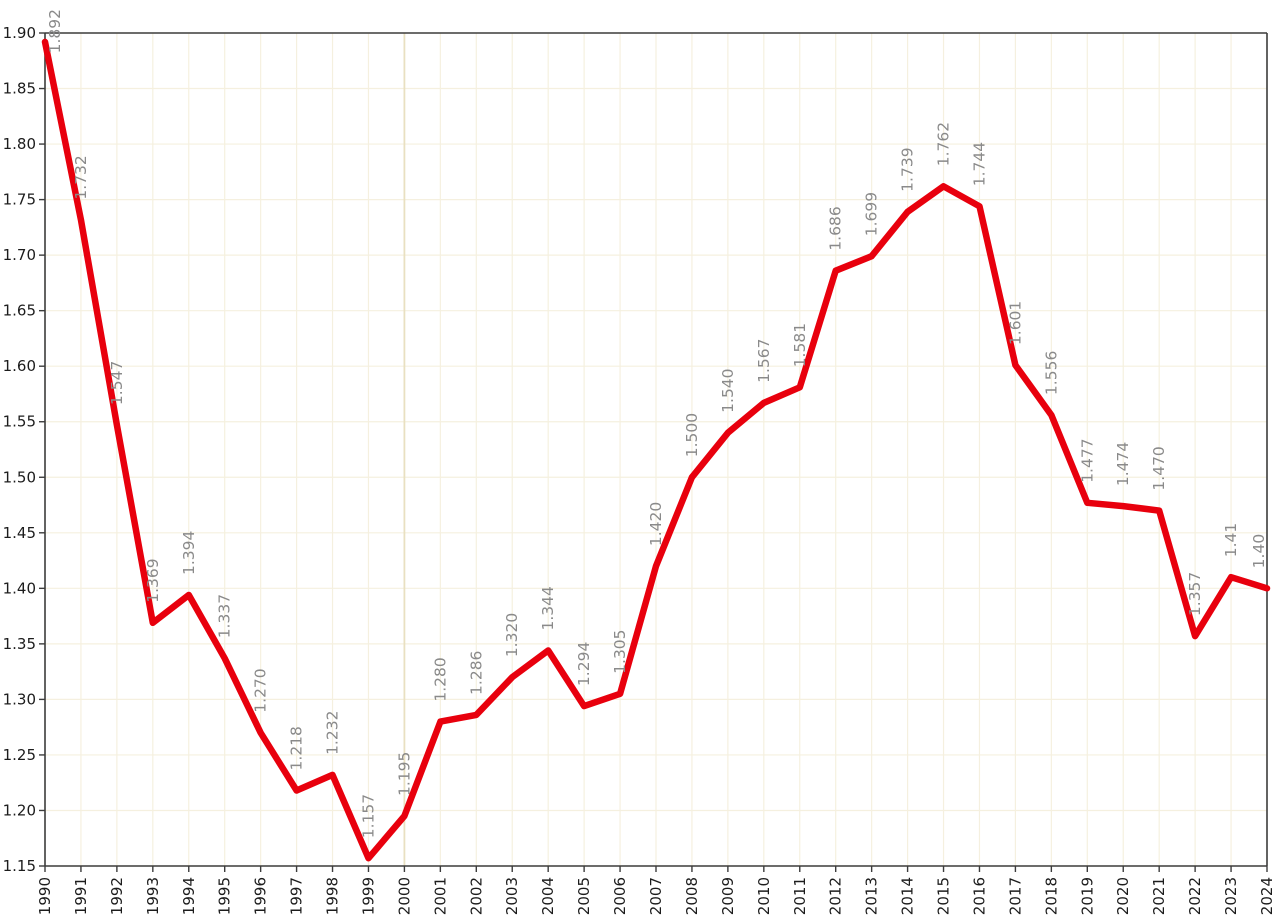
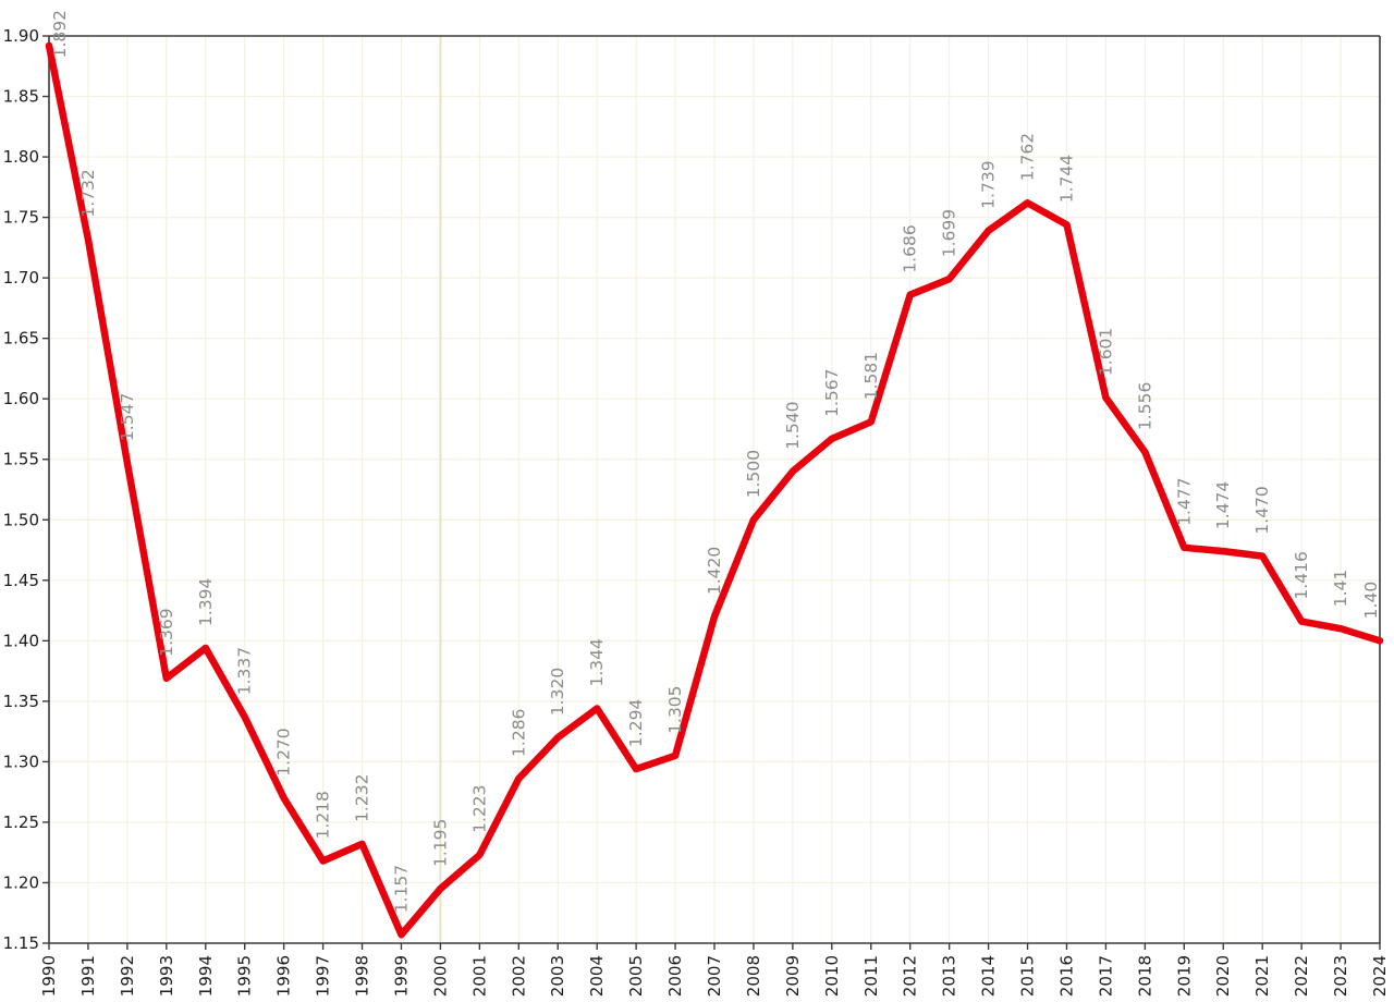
2001: 1.280 -> 1.223
2022: 1.357 -> 1.416
